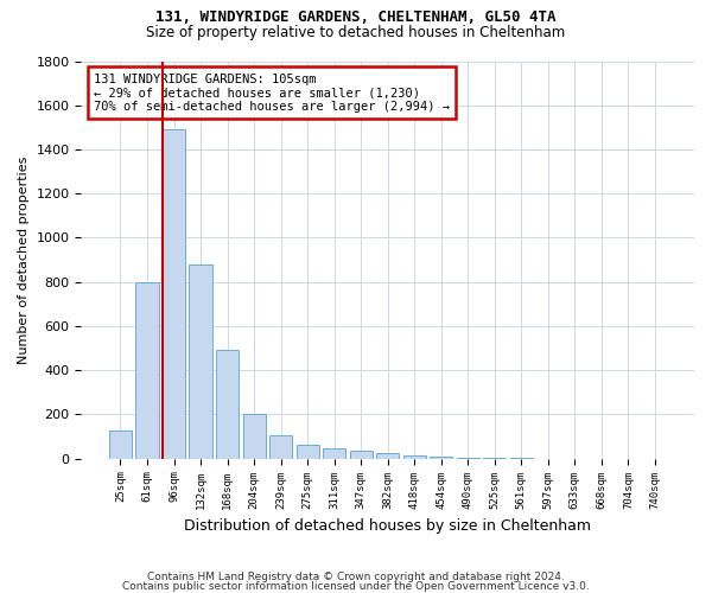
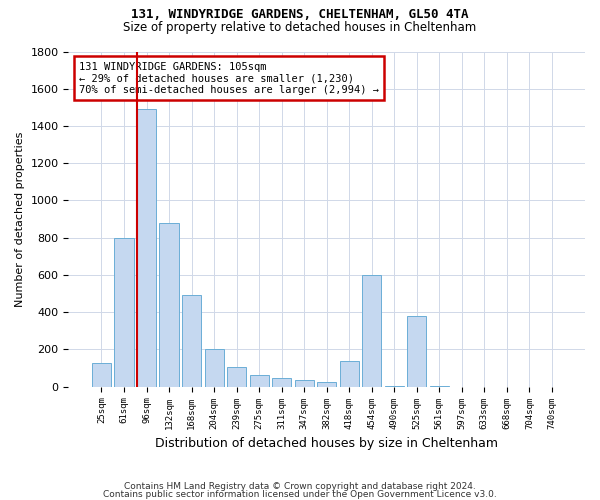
418sqm: 20 -> 140
454sqm: 10 -> 600
525sqm: 0 -> 380
